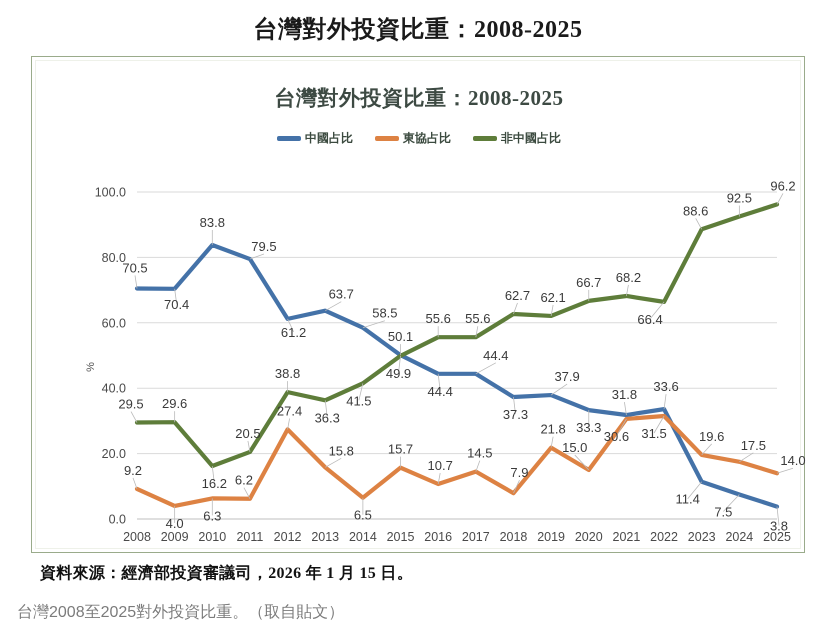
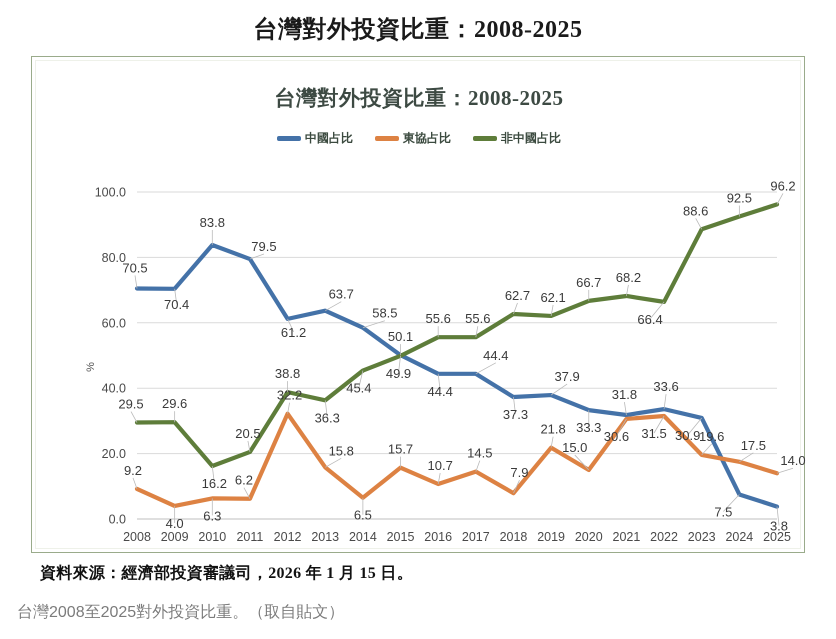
東協占比/2012: 27.4 -> 32.2
非中國占比/2014: 41.5 -> 45.4
中國占比/2023: 11.4 -> 30.9
